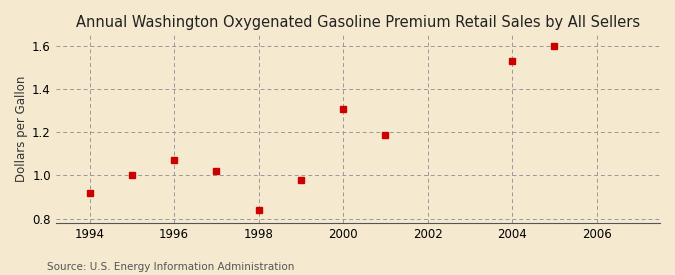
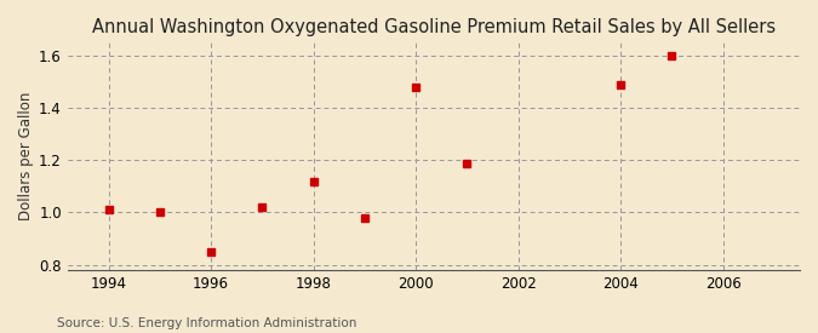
1994: 0.92 -> 1.01
1996: 1.07 -> 0.85
1998: 0.84 -> 1.12
2000: 1.31 -> 1.48
2004: 1.53 -> 1.49
